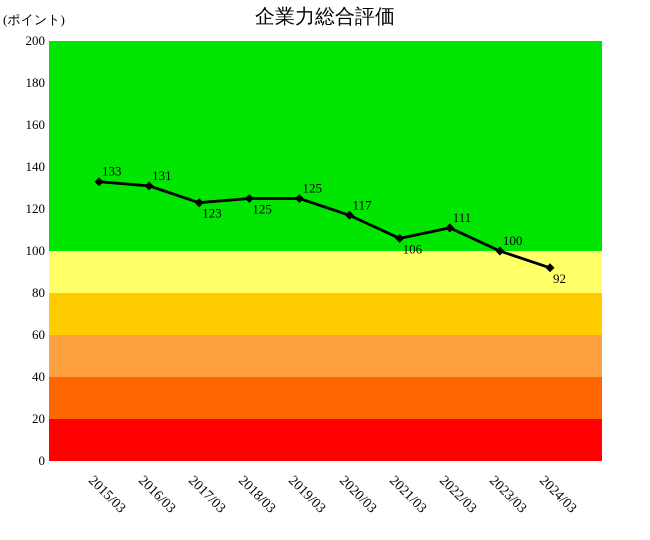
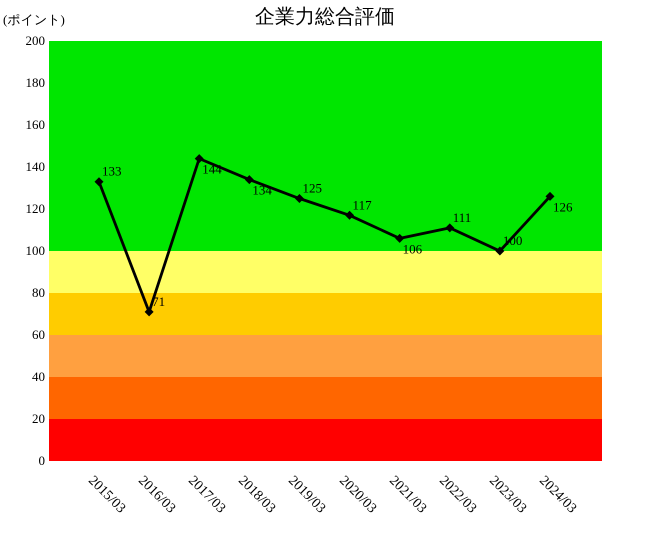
2016/03: 131 -> 71
2017/03: 123 -> 144
2018/03: 125 -> 134
2024/03: 92 -> 126
